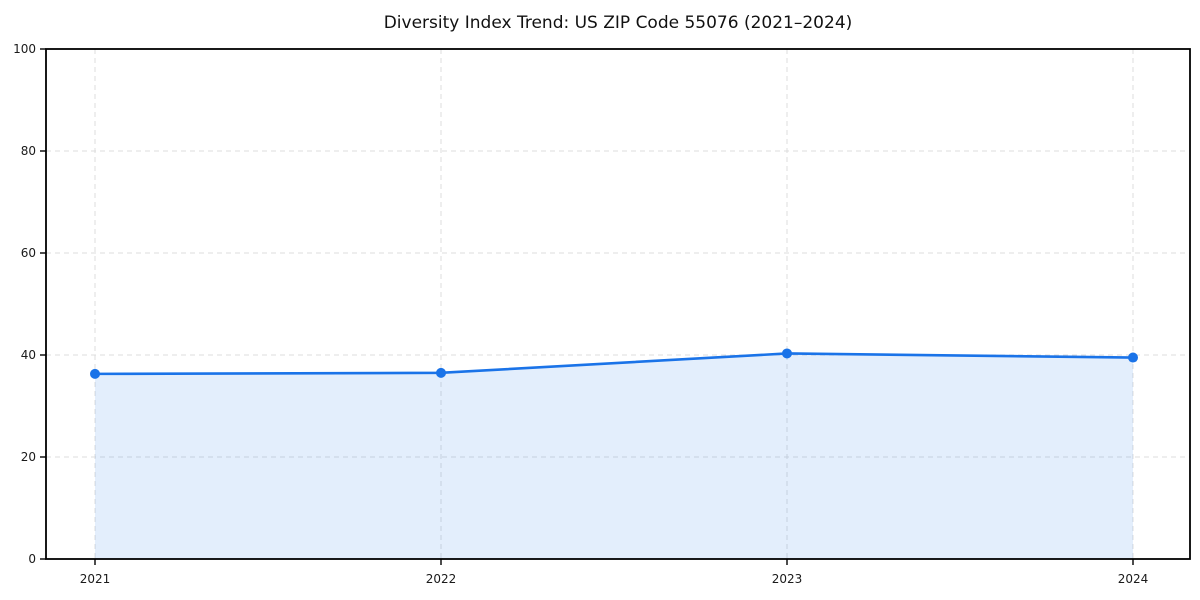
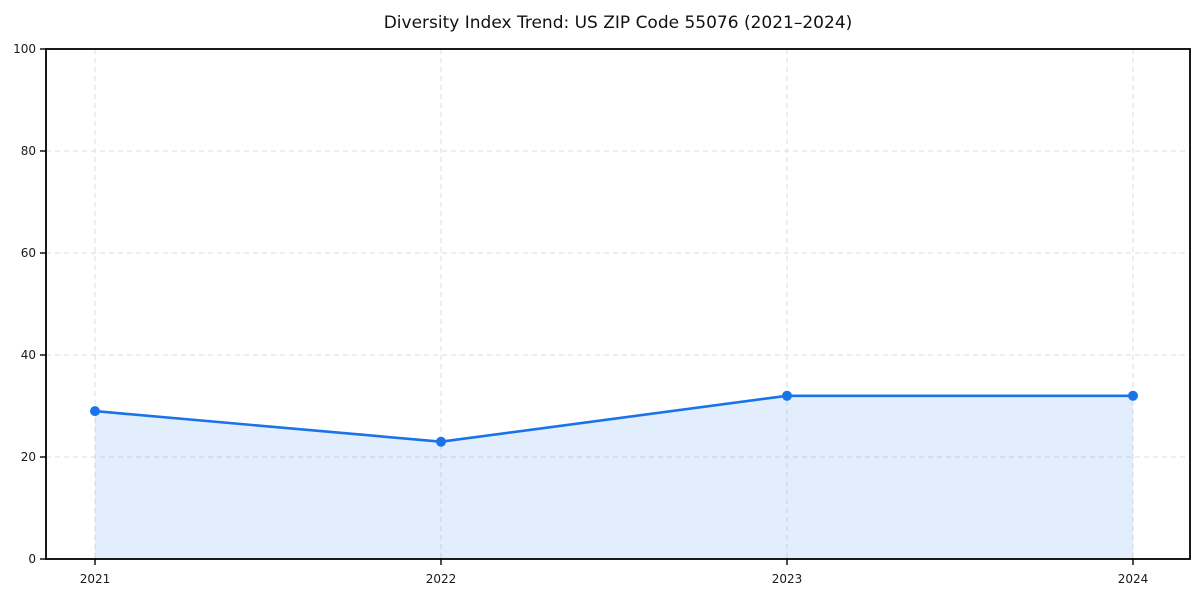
2021: 36 -> 29
2022: 36 -> 23
2023: 40 -> 32
2024: 40 -> 32
